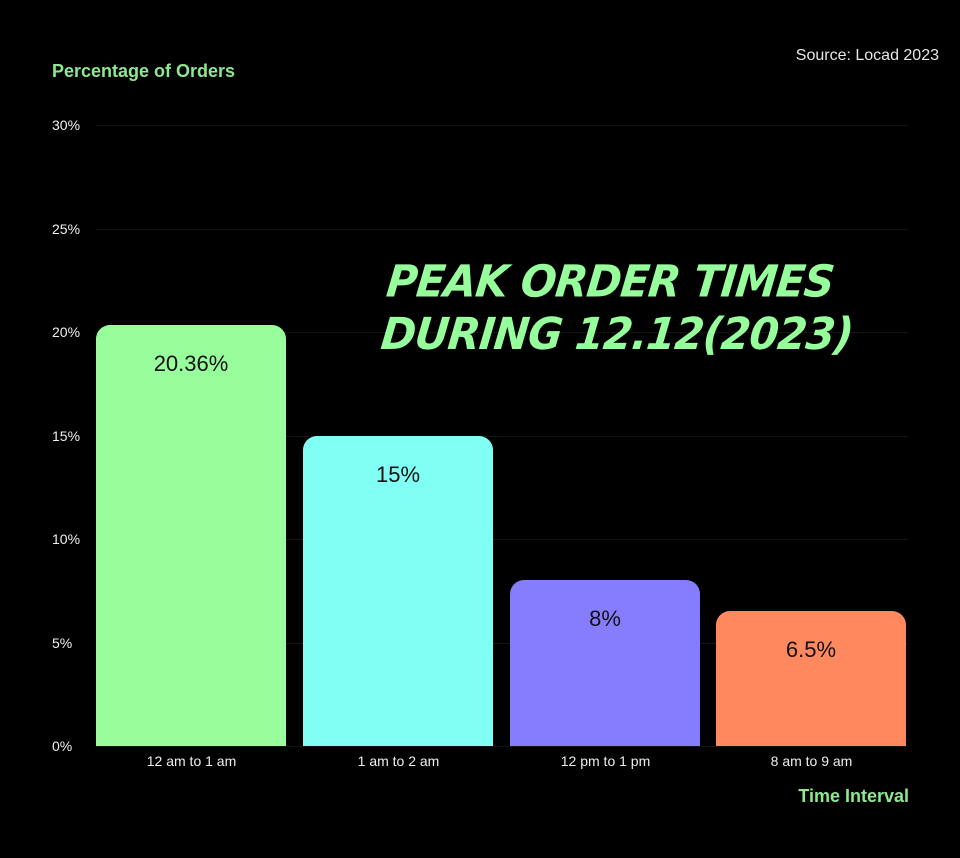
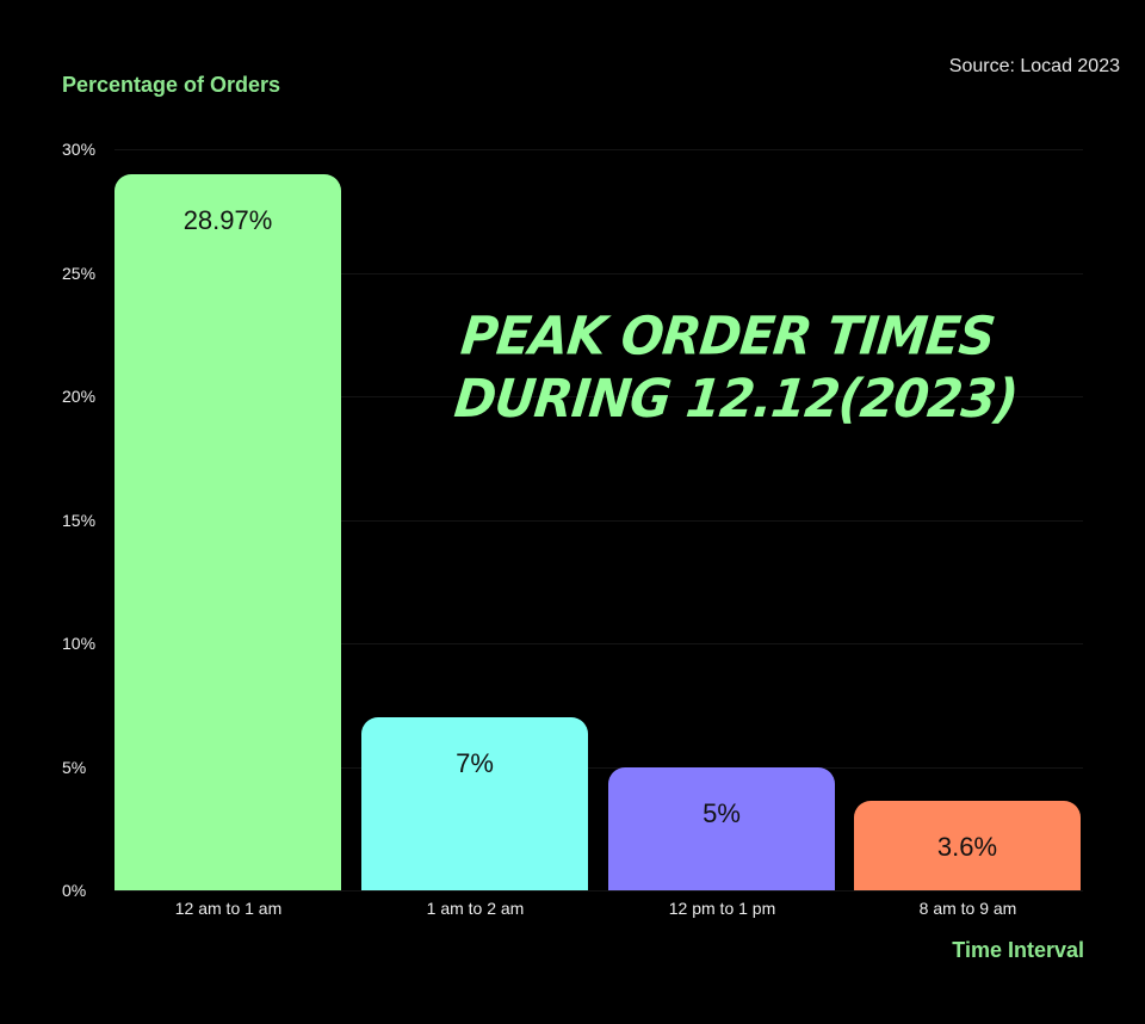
12 am to 1 am: 20.36% -> 28.97%
1 am to 2 am: 15% -> 7%
12 pm to 1 pm: 8% -> 5%
8 am to 9 am: 6.5% -> 3.6%
